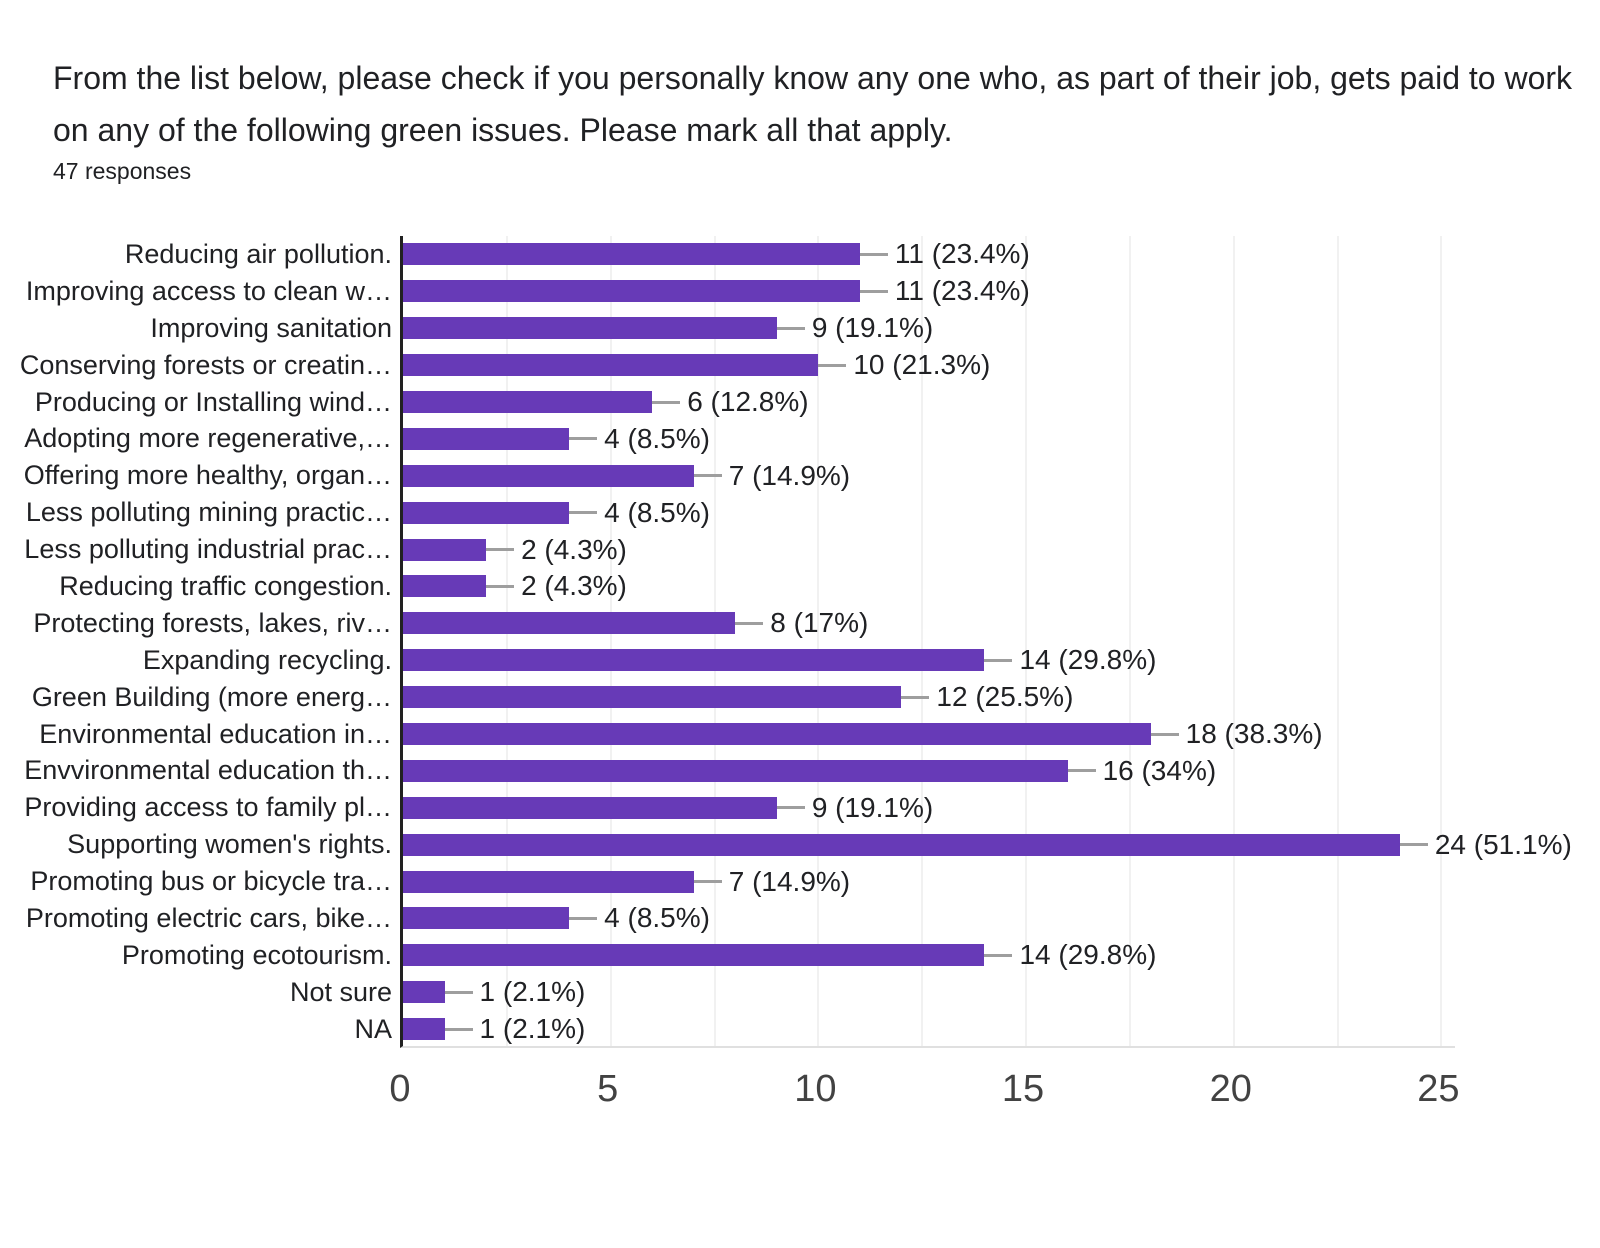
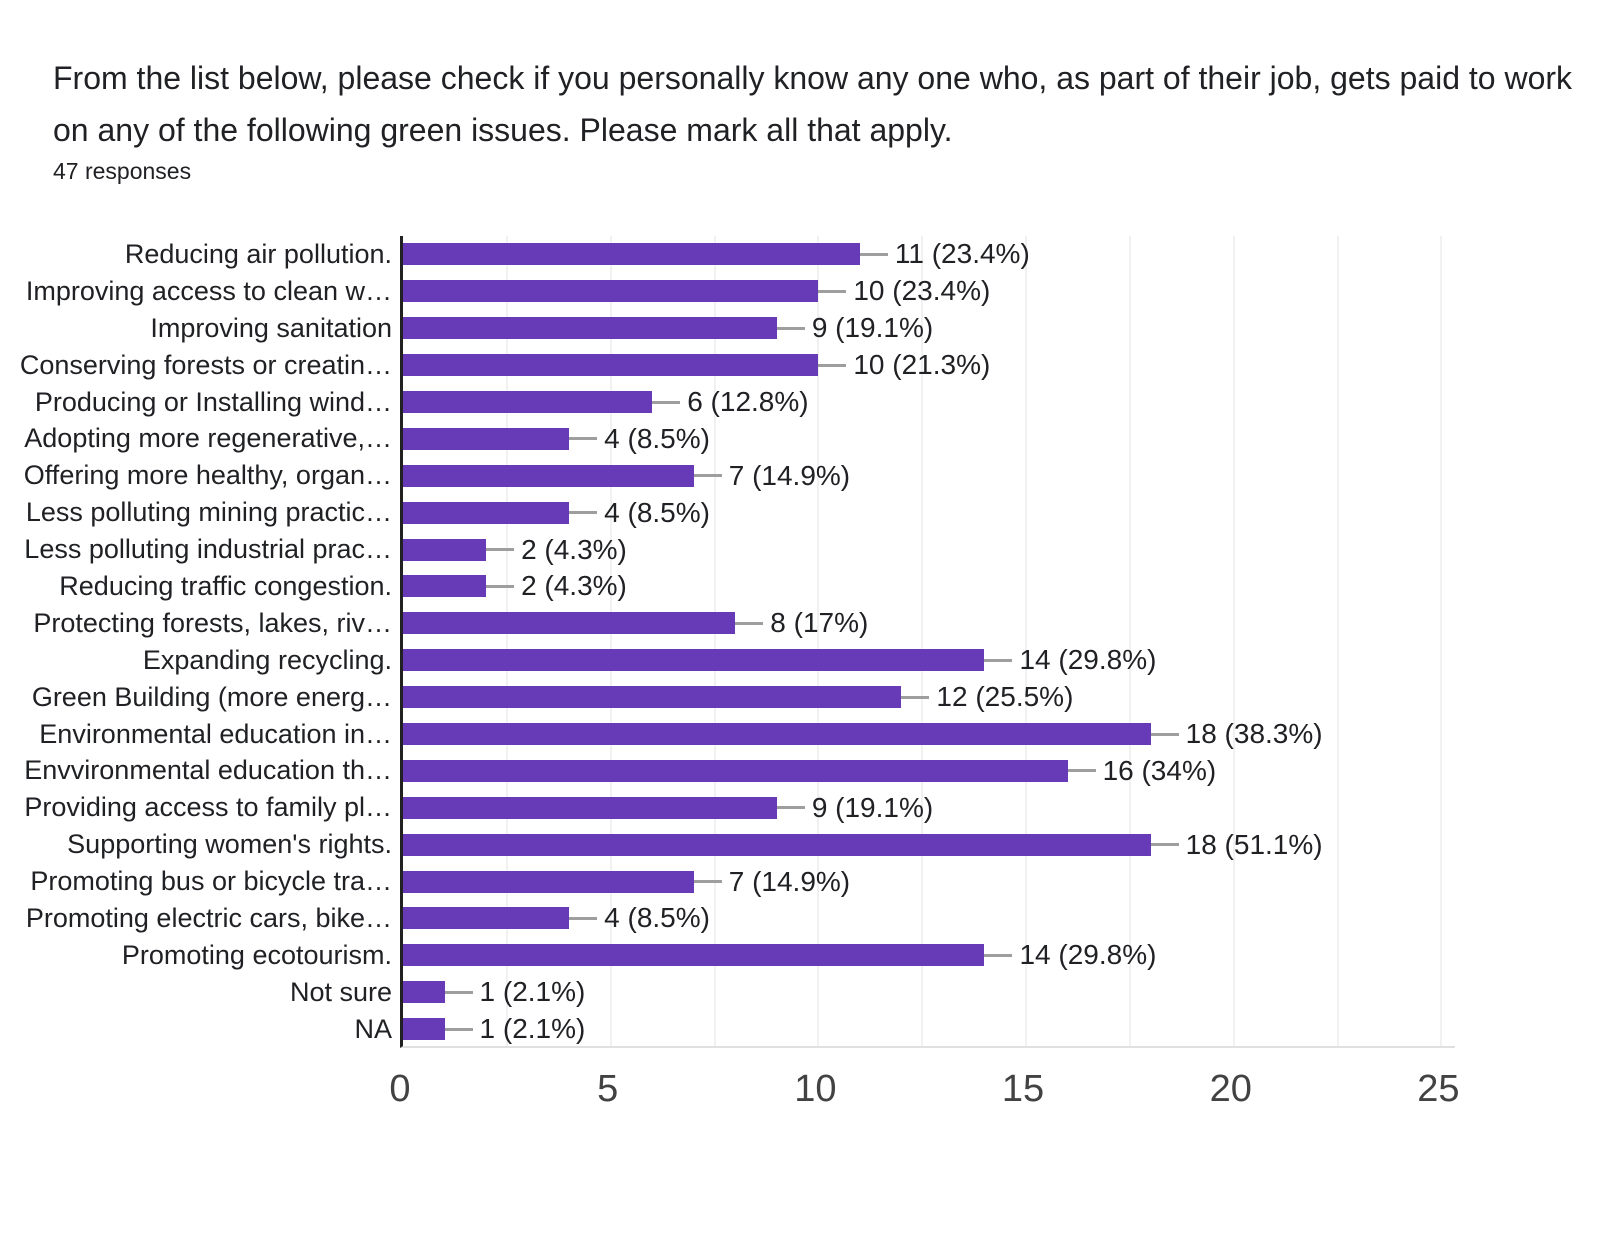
Improving access to clean w…: 11 -> 10
Supporting women's rights.: 24 -> 18
